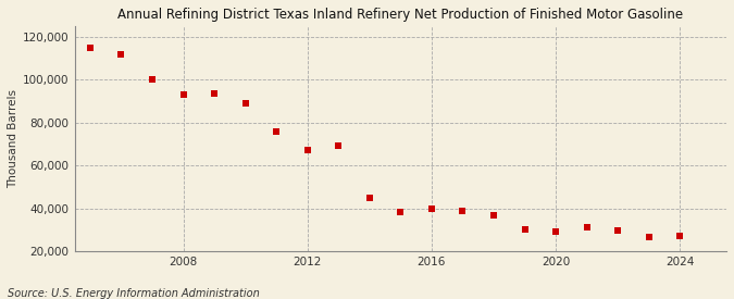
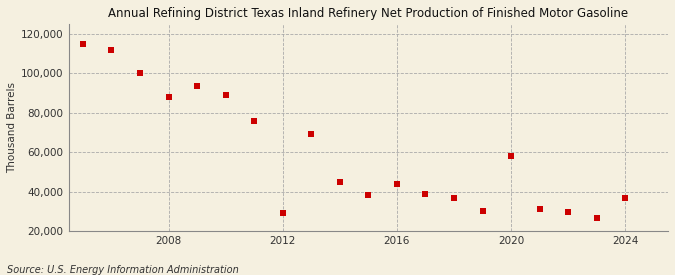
2008: 93,000 -> 88,000
2012: 67,000 -> 29,000
2016: 40,000 -> 44,000
2020: 29,000 -> 58,000
2024: 27,000 -> 37,000
